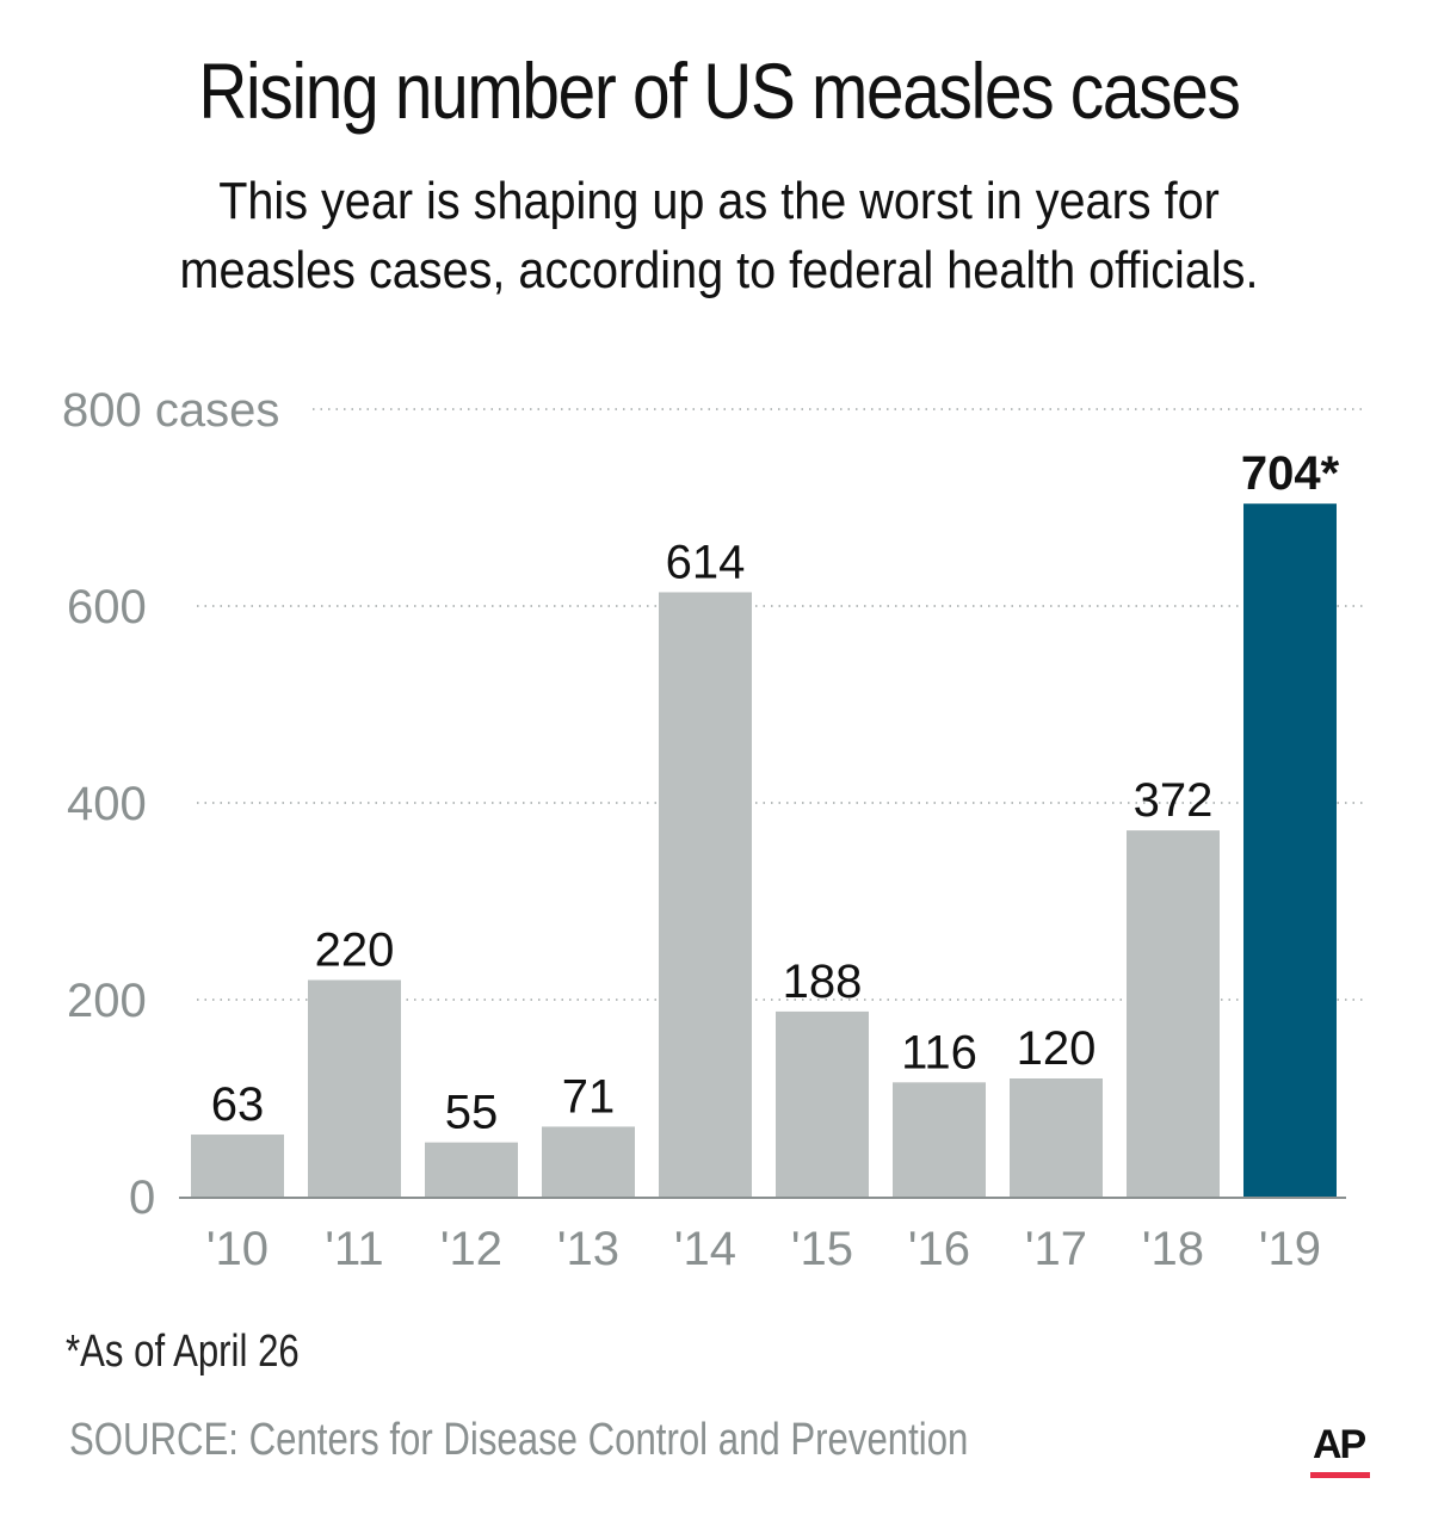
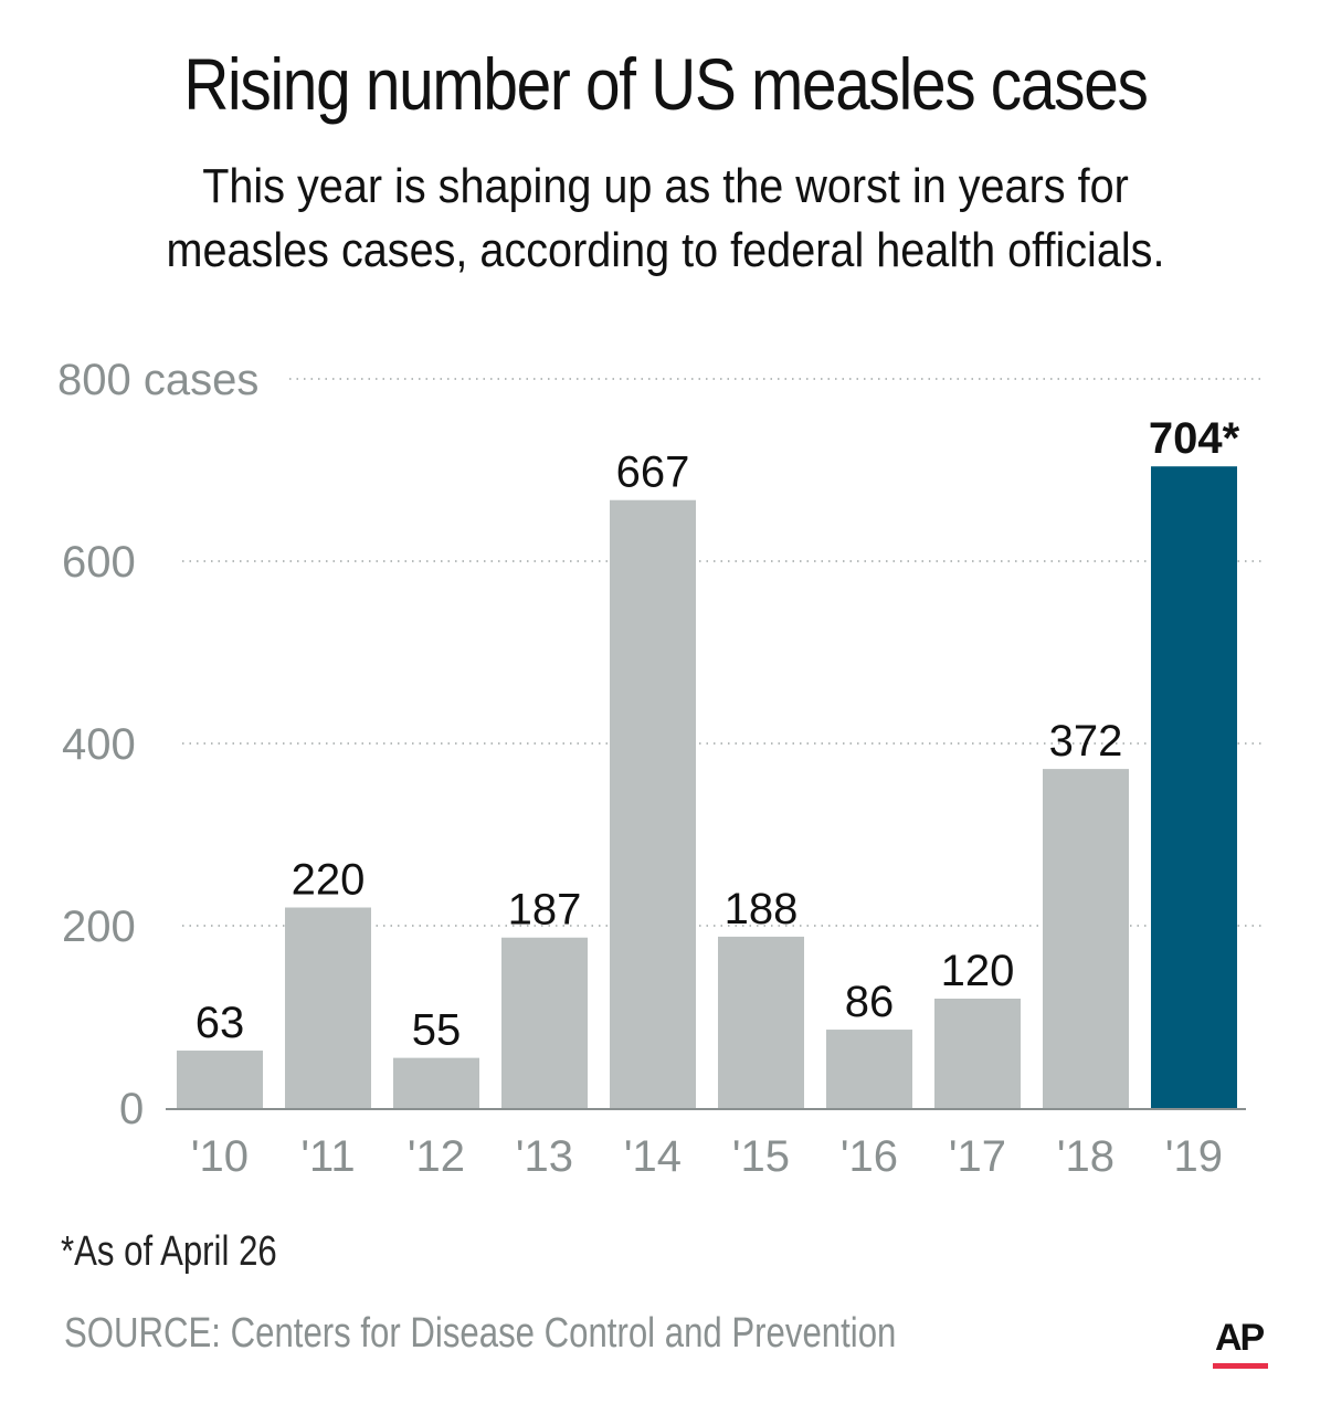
'13: 71 -> 187
'14: 614 -> 667
'16: 116 -> 86
